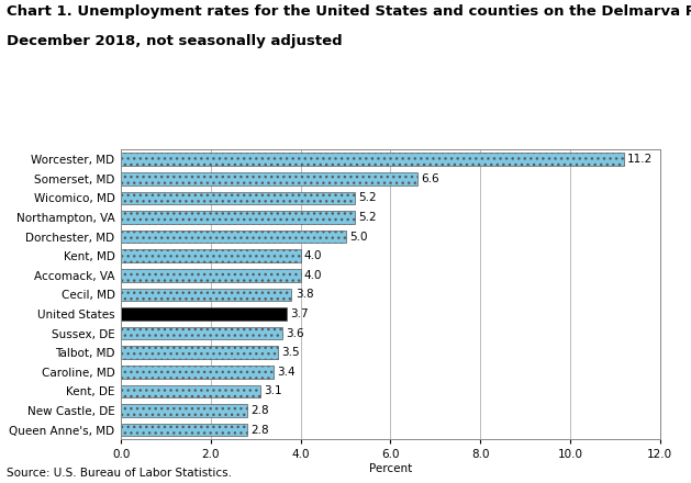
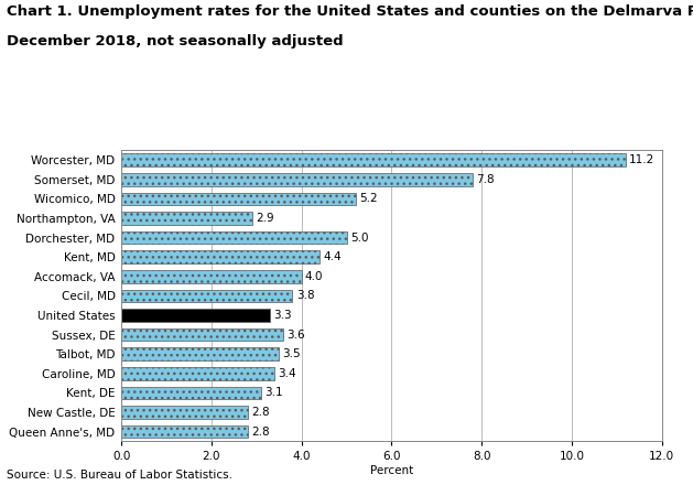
Somerset, MD: 6.6 -> 7.8
Northampton, VA: 5.2 -> 2.9
Kent, MD: 4.0 -> 4.4
United States: 3.7 -> 3.3
